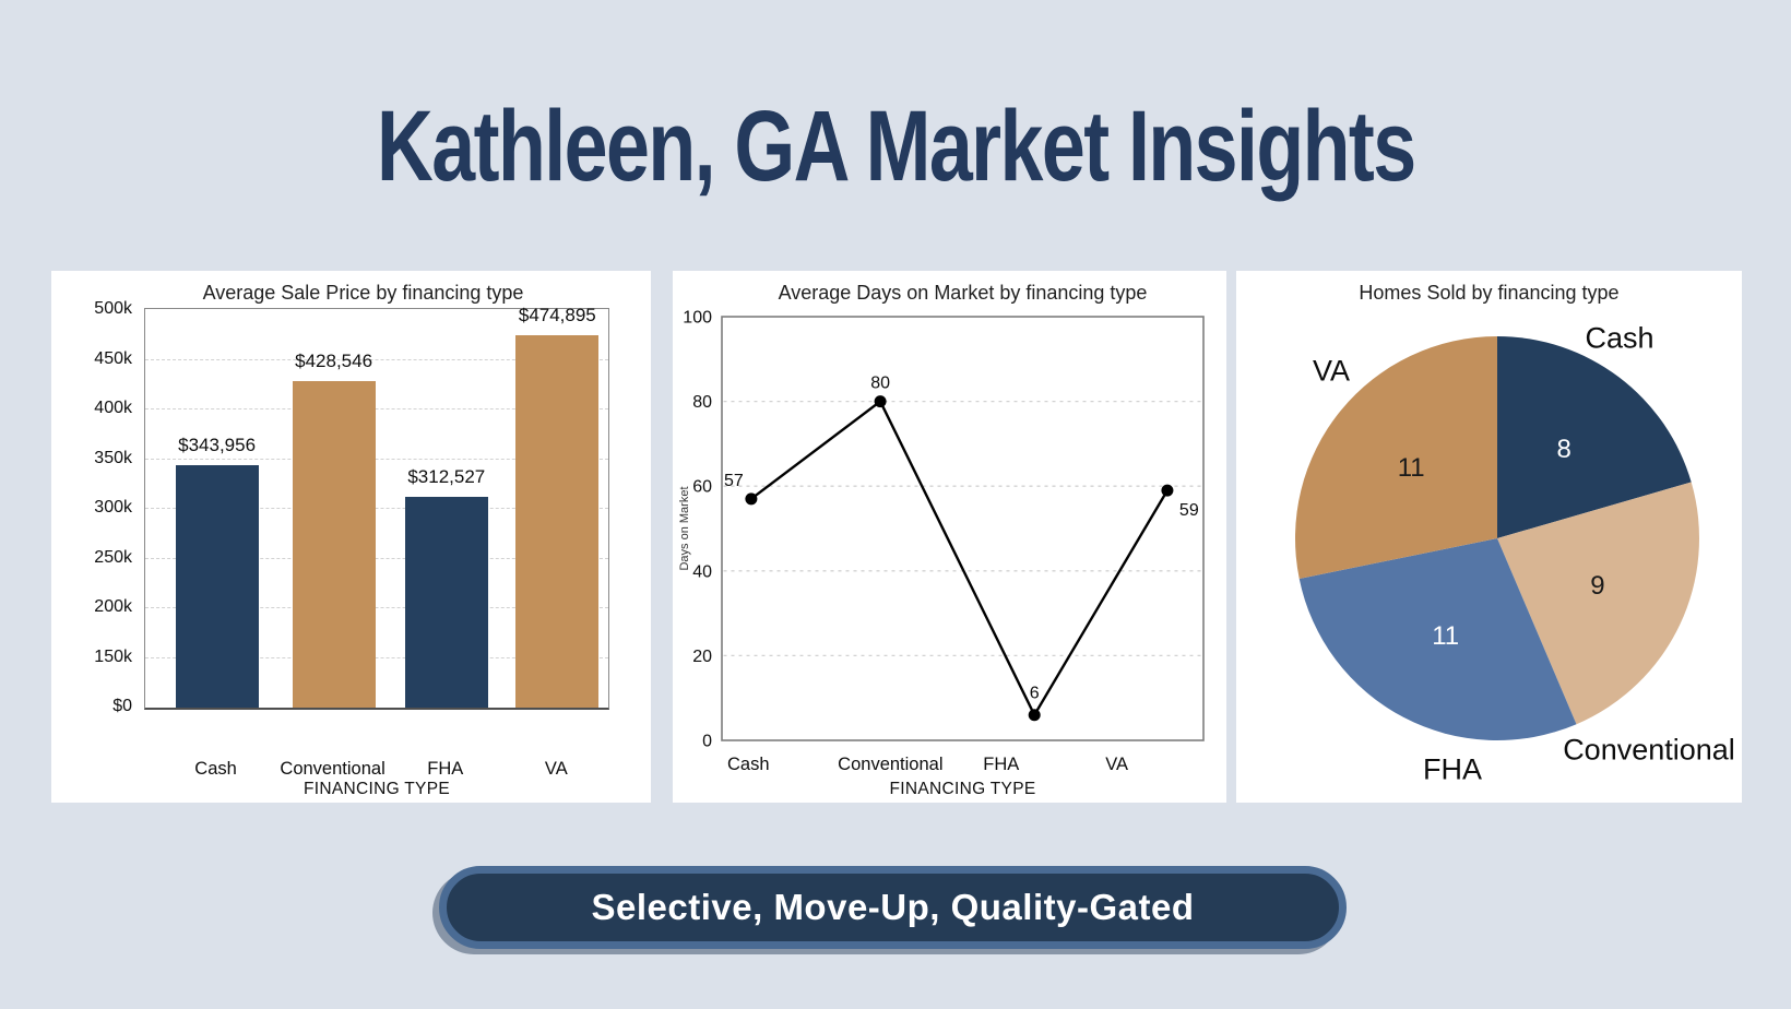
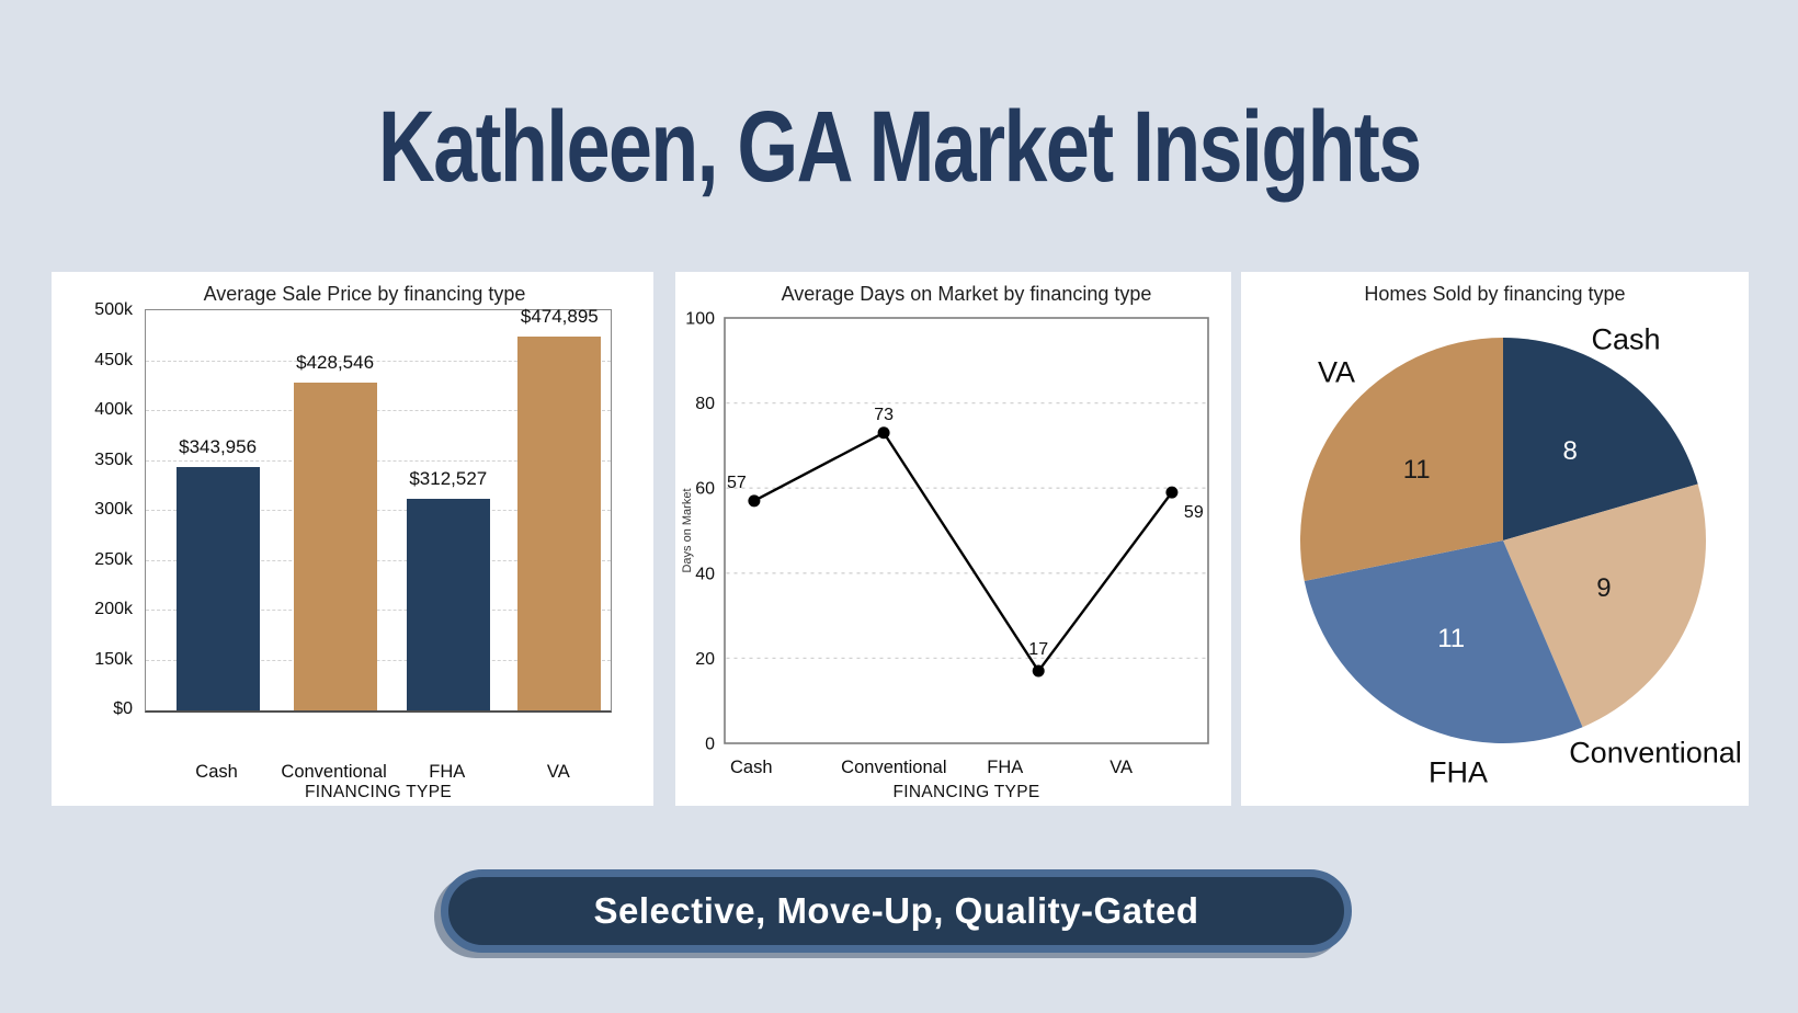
Average Days on Market by financing type/Conventional: 80 -> 73
Average Days on Market by financing type/FHA: 6 -> 17
